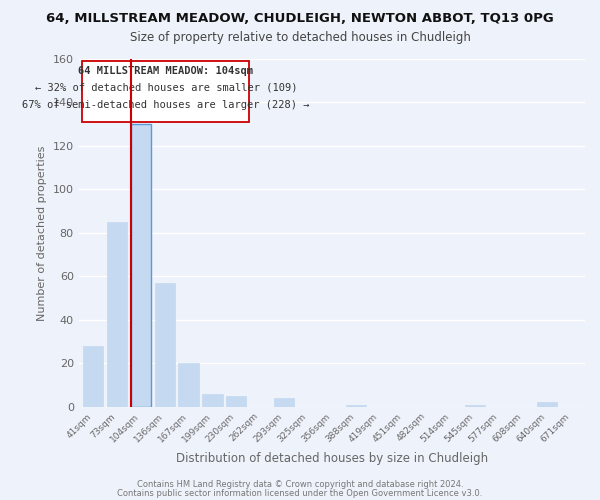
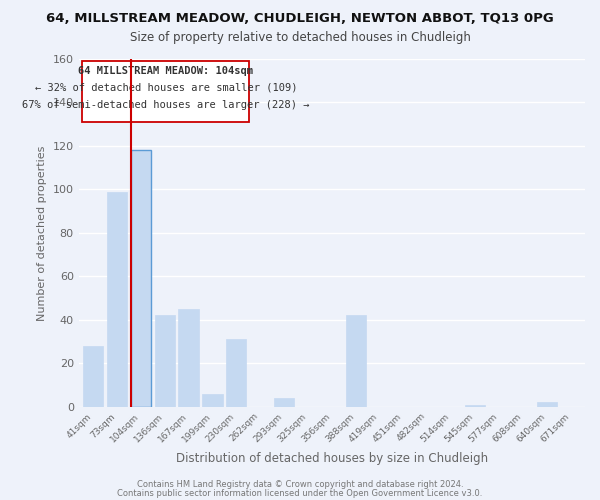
73sqm: 85 -> 99
104sqm: 130 -> 118
136sqm: 57 -> 42
167sqm: 20 -> 45
230sqm: 5 -> 31
388sqm: 1 -> 42
